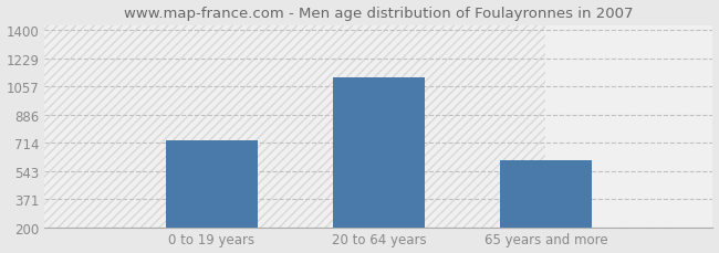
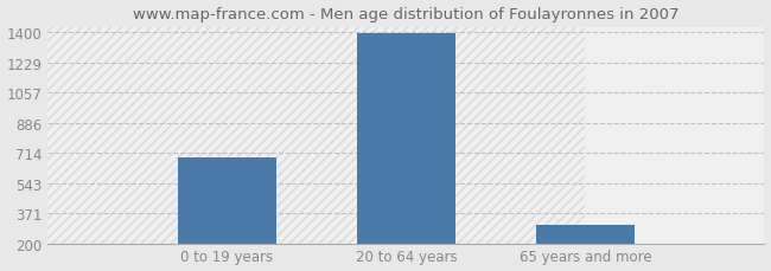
0 to 19 years: 730 -> 690
20 to 64 years: 1110 -> 1400
65 years and more: 610 -> 300
